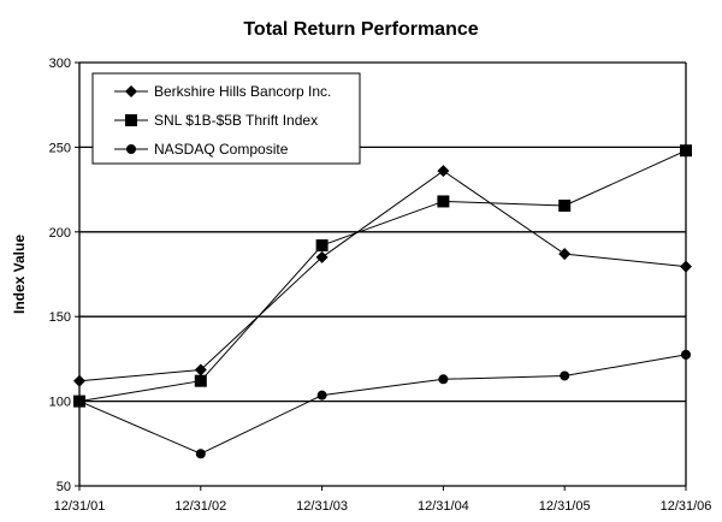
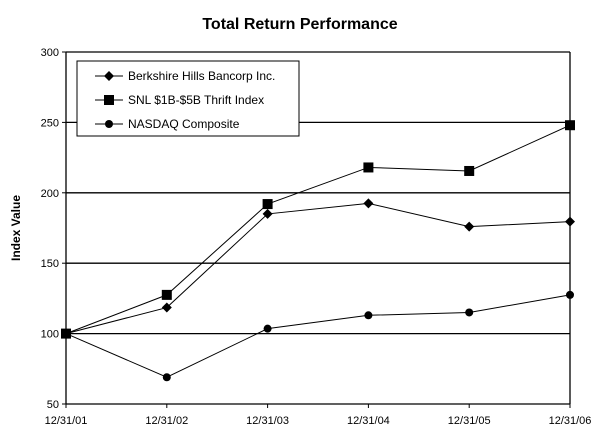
Berkshire Hills Bancorp Inc./12/31/01: 112 -> 100
SNL $1B-$5B Thrift Index/12/31/02: 112 -> 128
Berkshire Hills Bancorp Inc./12/31/04: 236 -> 192
Berkshire Hills Bancorp Inc./12/31/05: 187 -> 176
